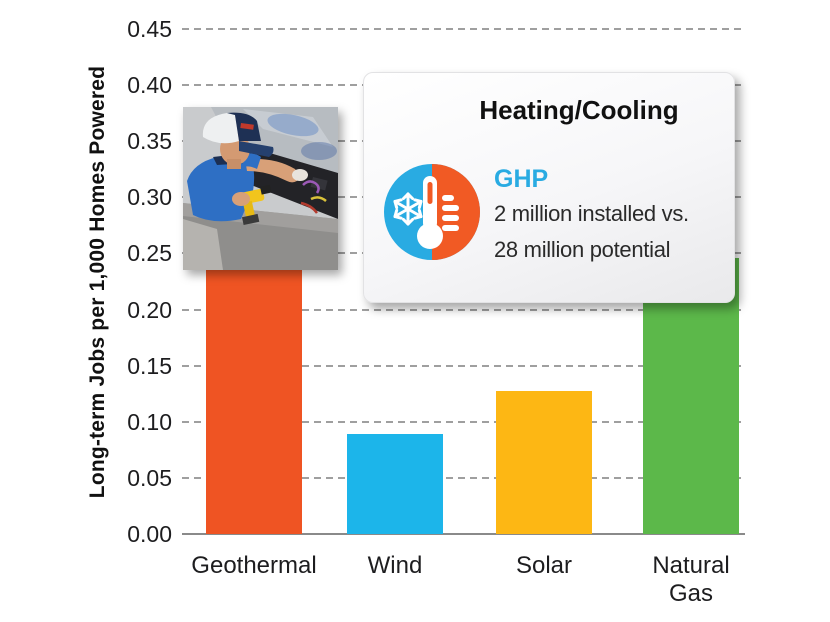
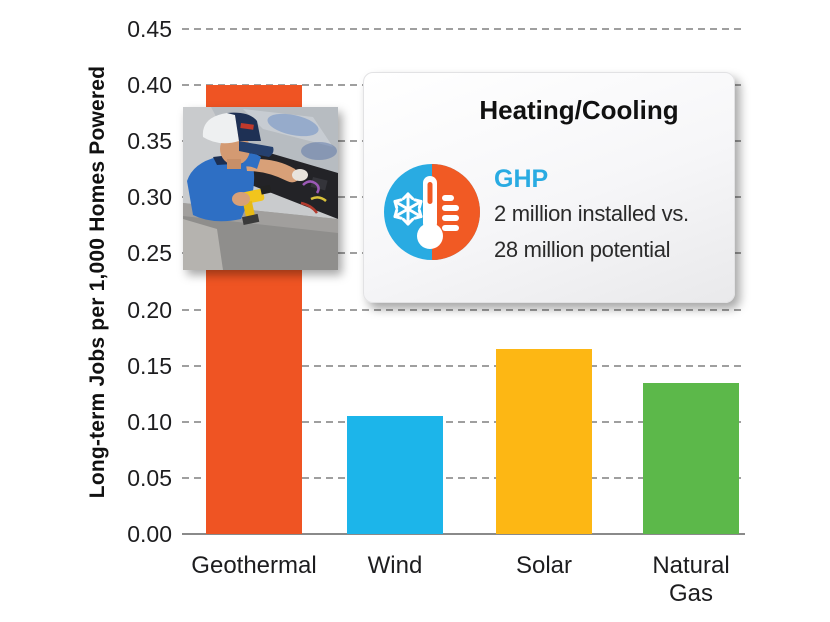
Geothermal: 0.362 -> 0.400
Wind: 0.089 -> 0.105
Solar: 0.127 -> 0.165
Natural Gas: 0.246 -> 0.135
